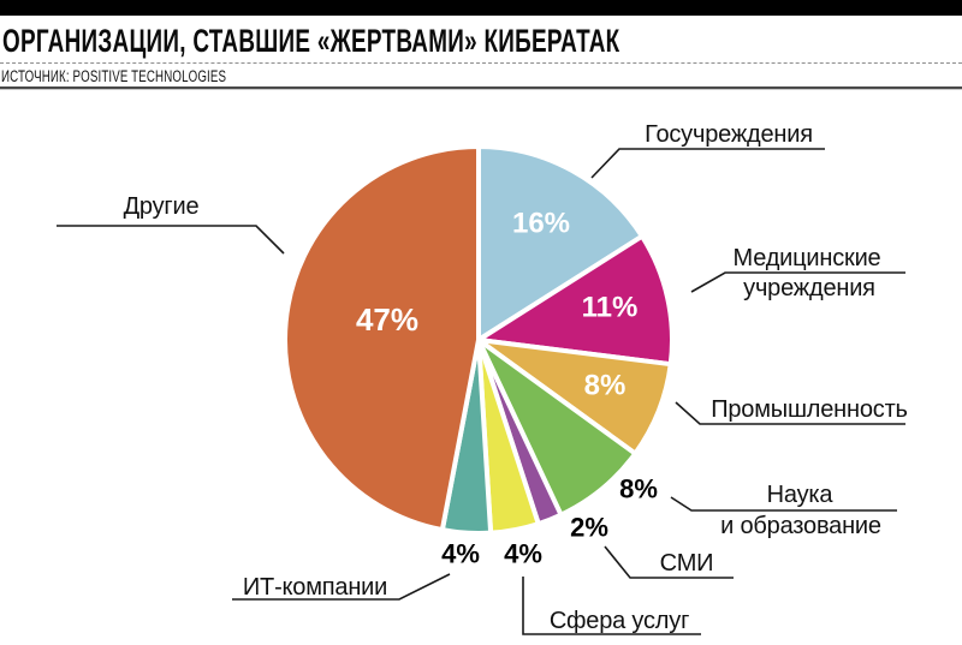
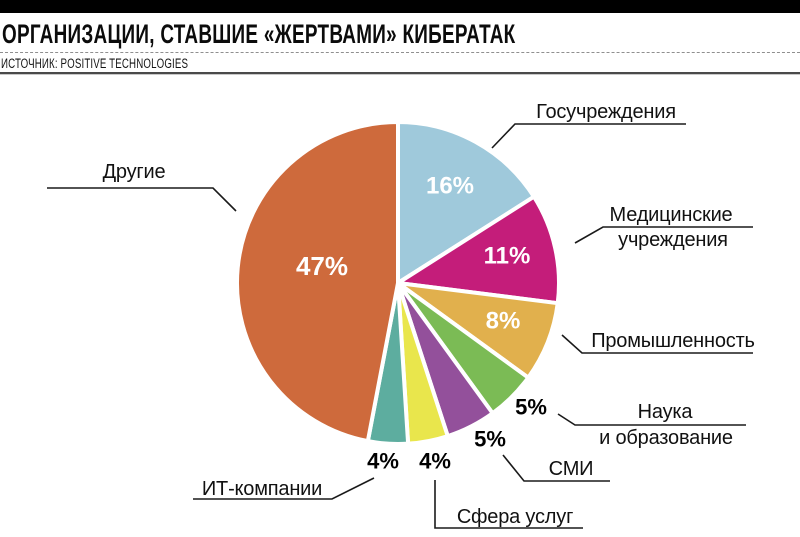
Наука и образование: 8% -> 5%
СМИ: 2% -> 5%
